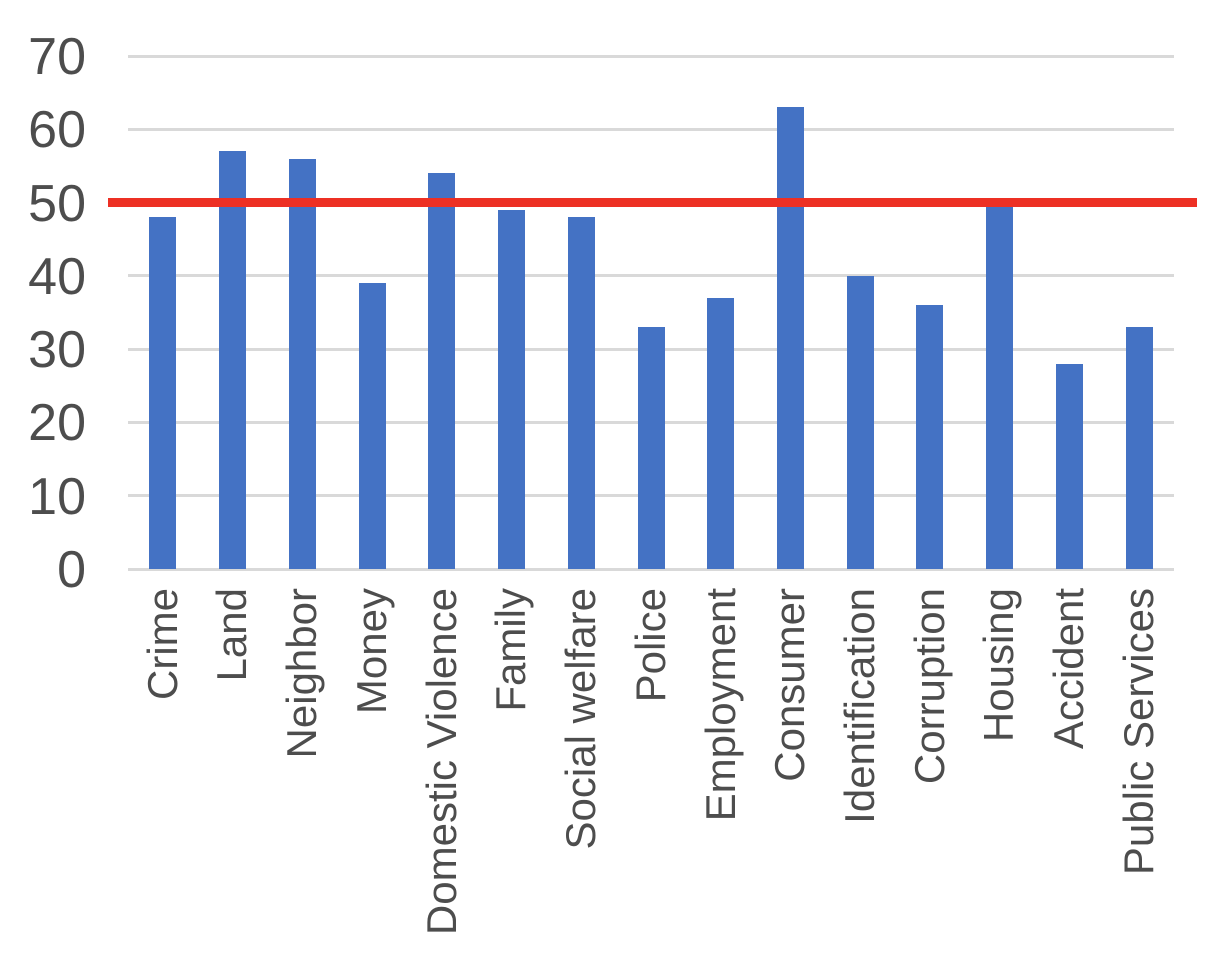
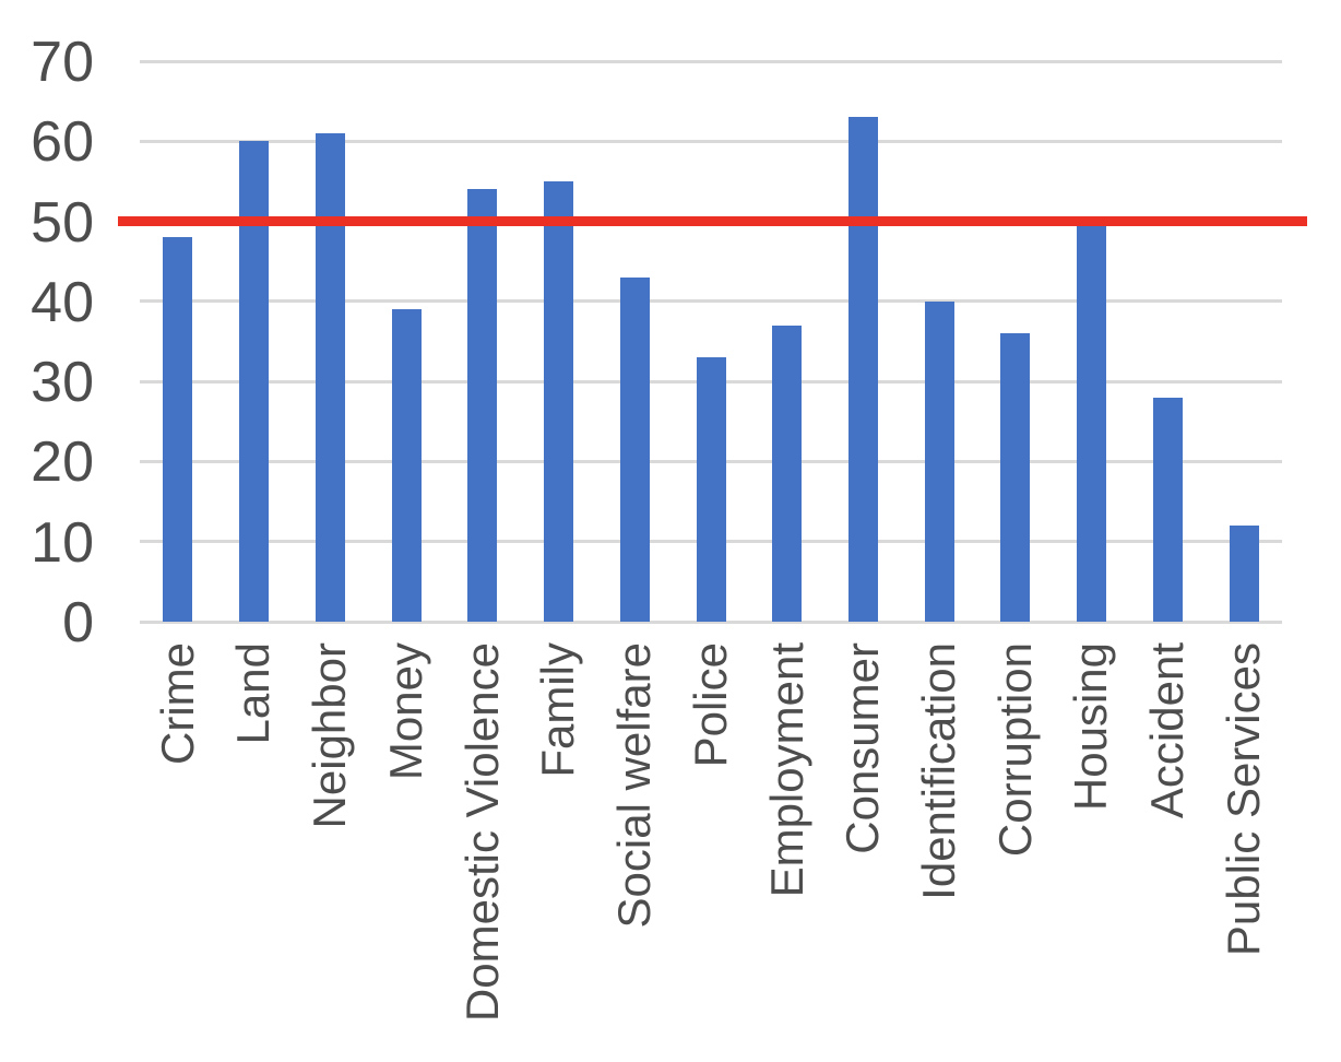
Land: 57 -> 60
Neighbor: 56 -> 61
Family: 49 -> 55
Social welfare: 48 -> 43
Public Services: 33 -> 12
